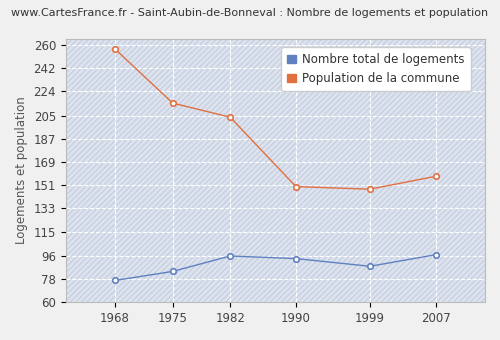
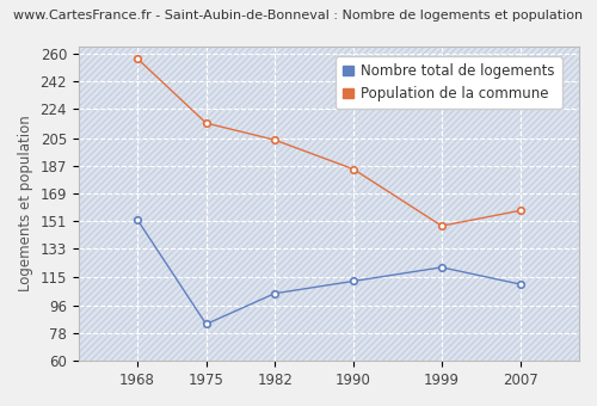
Nombre total de logements/1968: 77 -> 152
Nombre total de logements/1982: 96 -> 104
Nombre total de logements/1990: 94 -> 112
Population de la commune/1990: 150 -> 185
Nombre total de logements/1999: 88 -> 121
Nombre total de logements/2007: 97 -> 110
